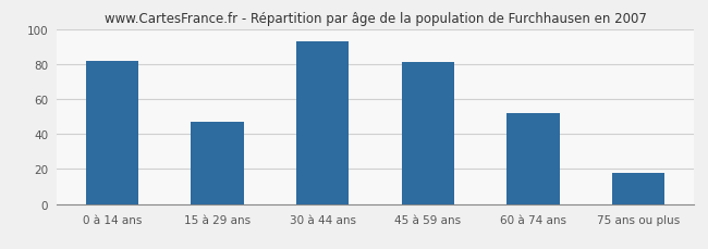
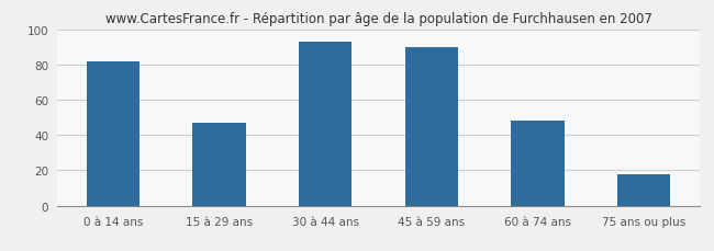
45 à 59 ans: 81 -> 90
60 à 74 ans: 52 -> 48
